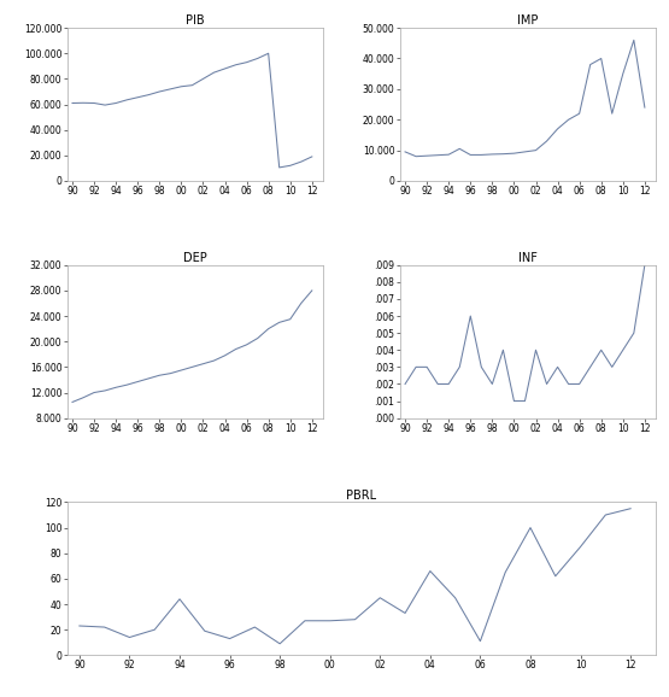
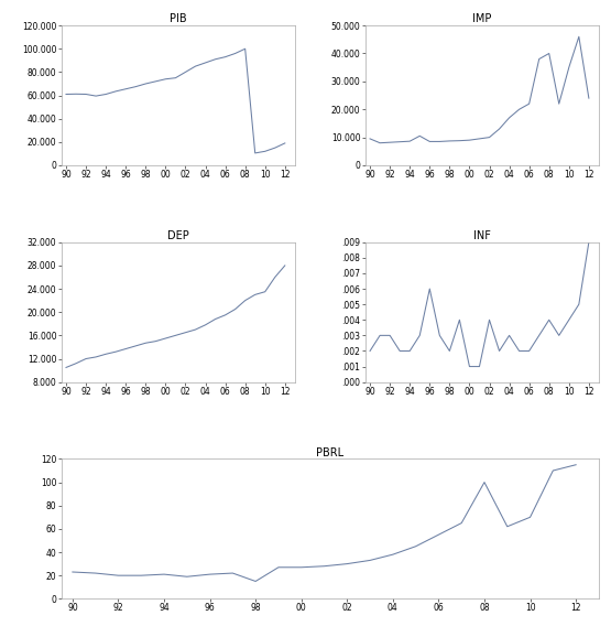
PBRL/92: 14 -> 20
PBRL/94: 44 -> 21
PBRL/96: 13 -> 21
PBRL/98: 9 -> 15
PBRL/02: 45 -> 30
PBRL/04: 66 -> 38
PBRL/06: 11 -> 55
PBRL/10: 85 -> 70
